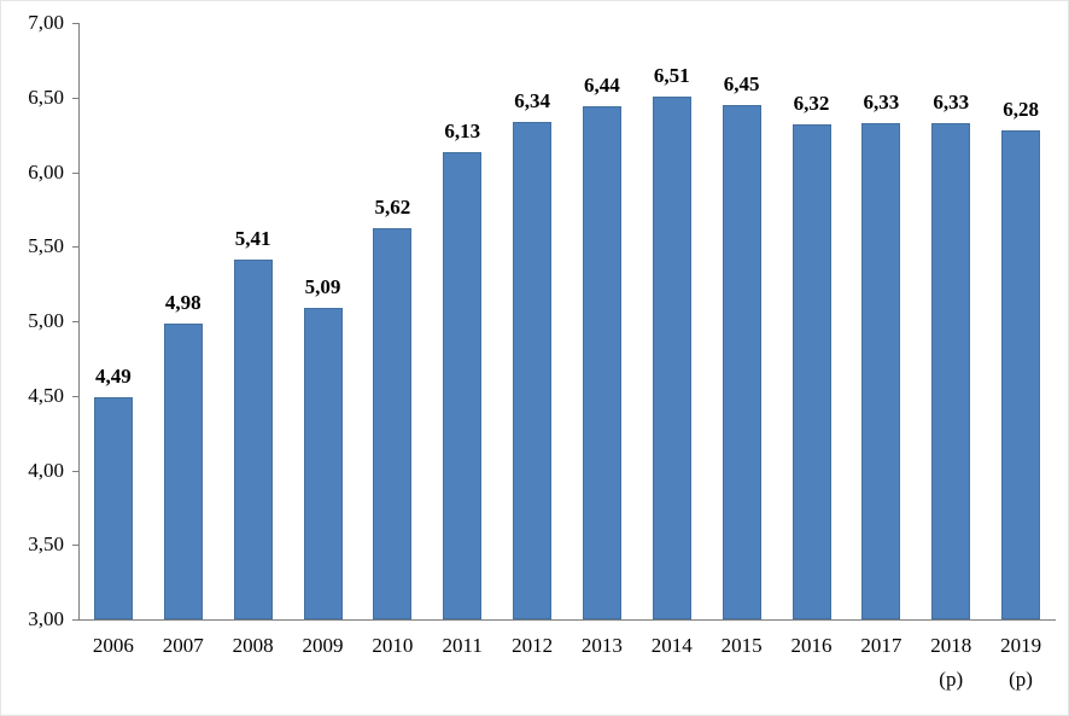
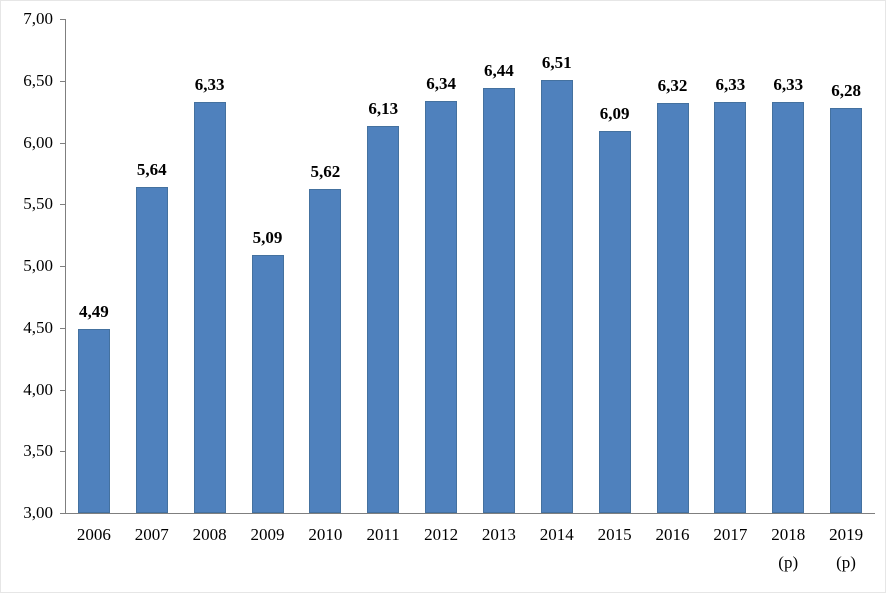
2007: 4,98 -> 5,64
2008: 5,41 -> 6,33
2015: 6,45 -> 6,09
